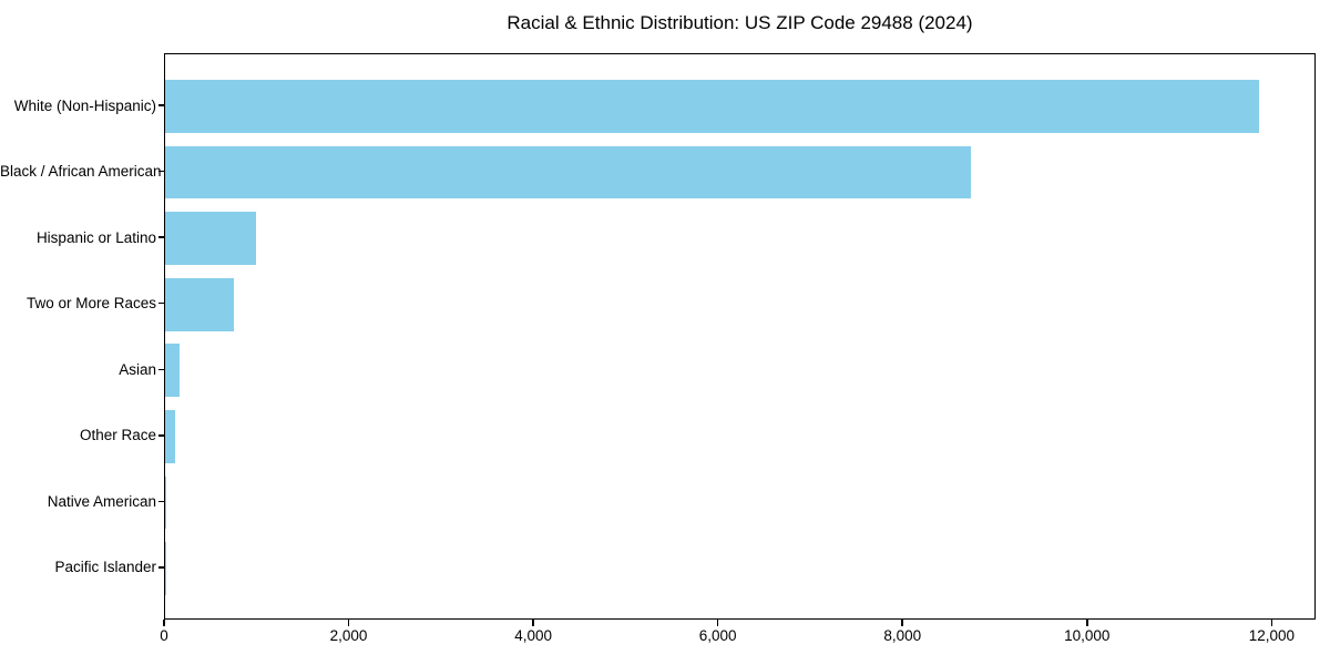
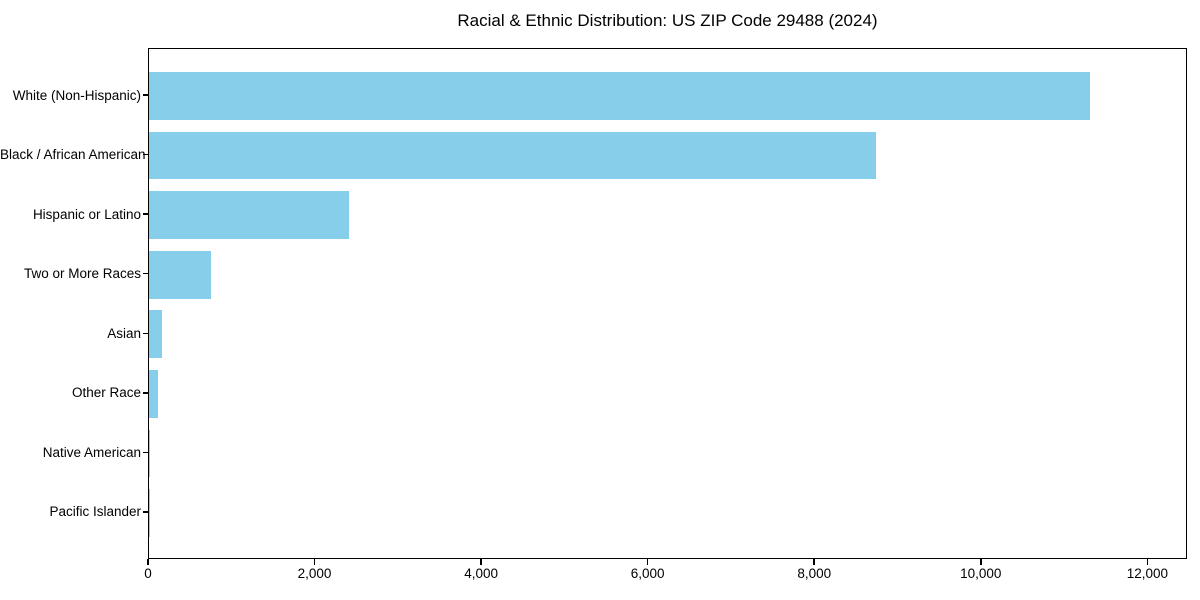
White (Non-Hispanic): 11800 -> 11300
Hispanic or Latino: 1000 -> 2400
